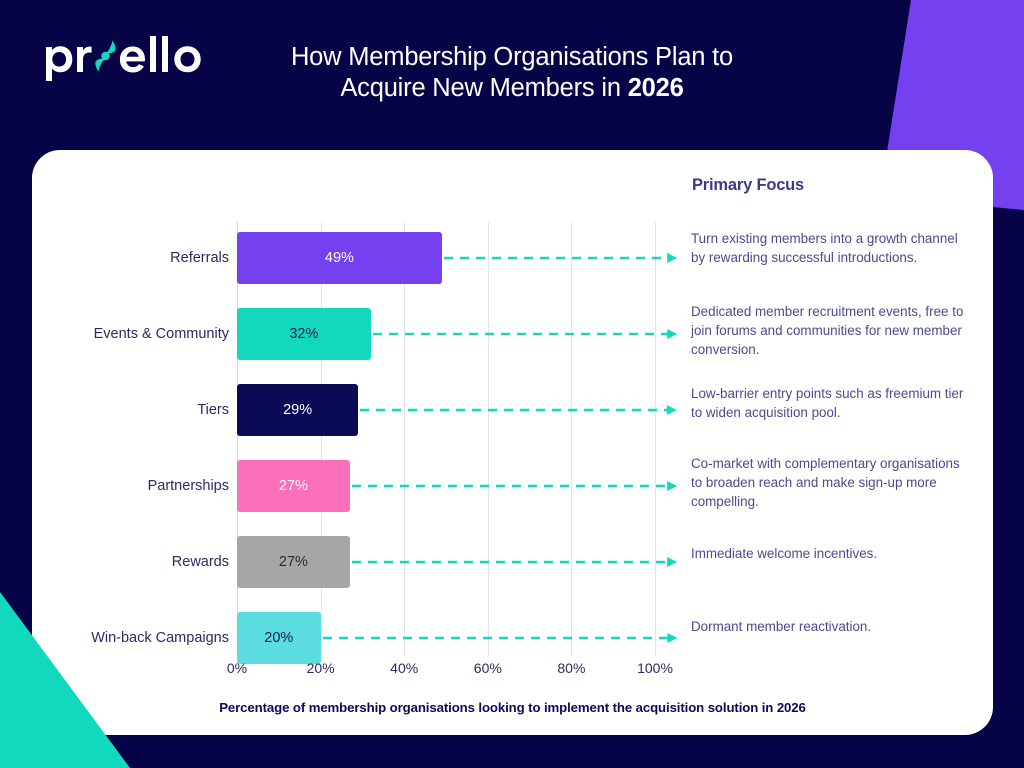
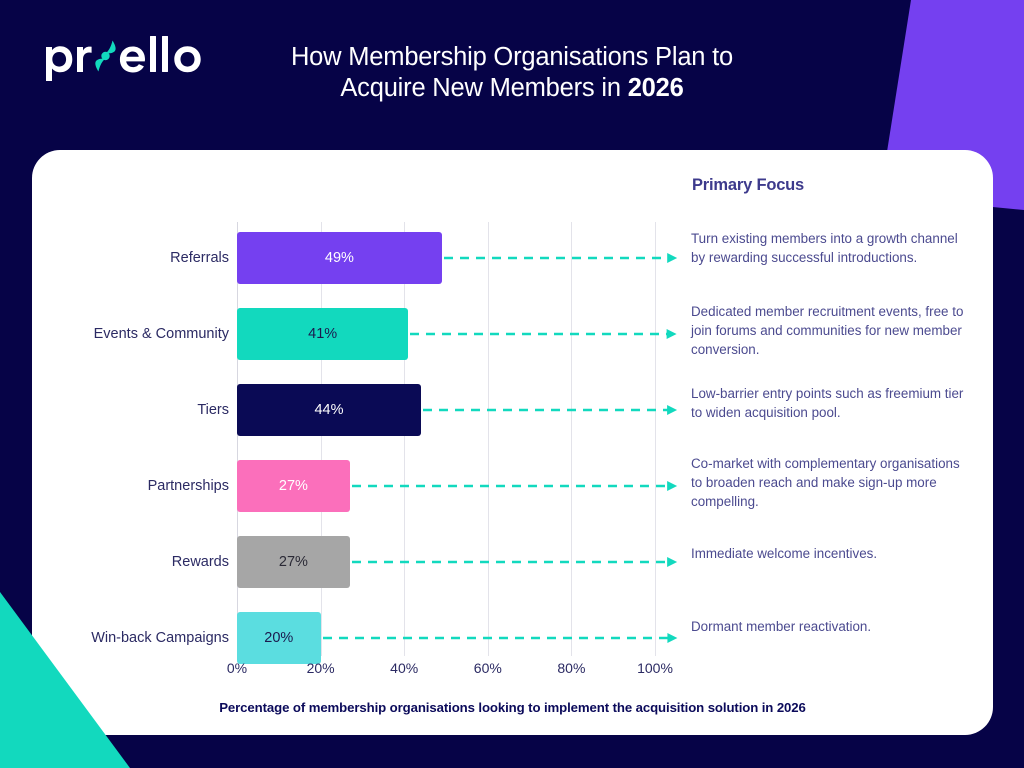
Events & Community: 32% -> 41%
Tiers: 29% -> 44%
